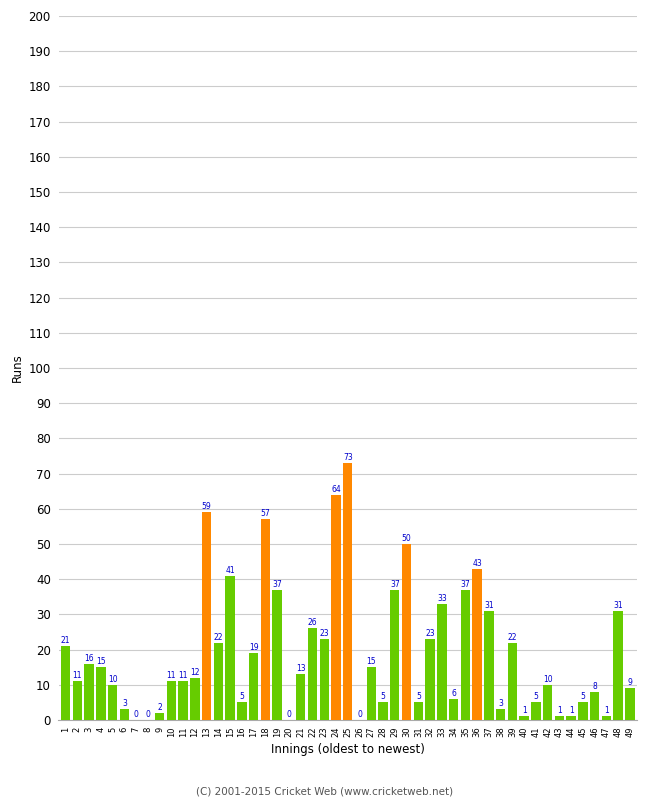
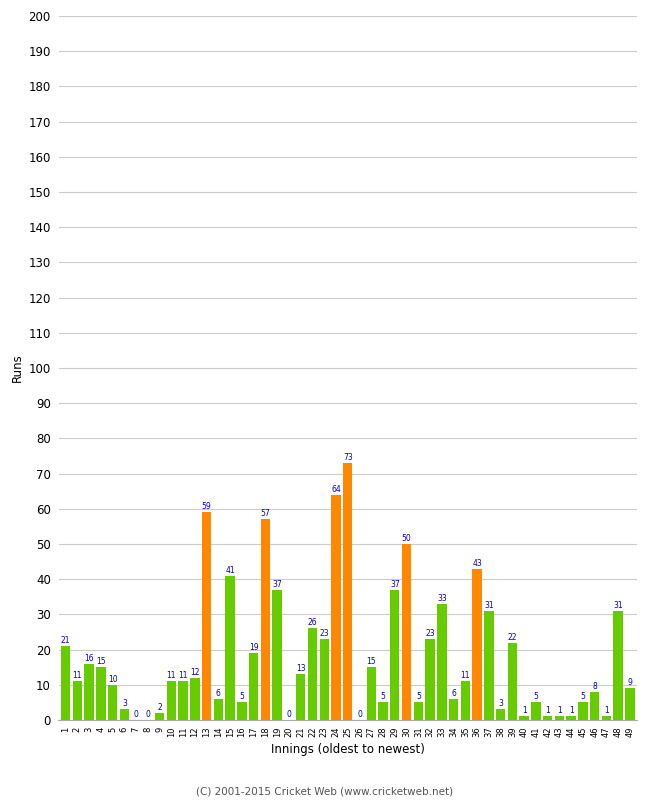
14: 22 -> 6
35: 37 -> 11
42: 10 -> 1
